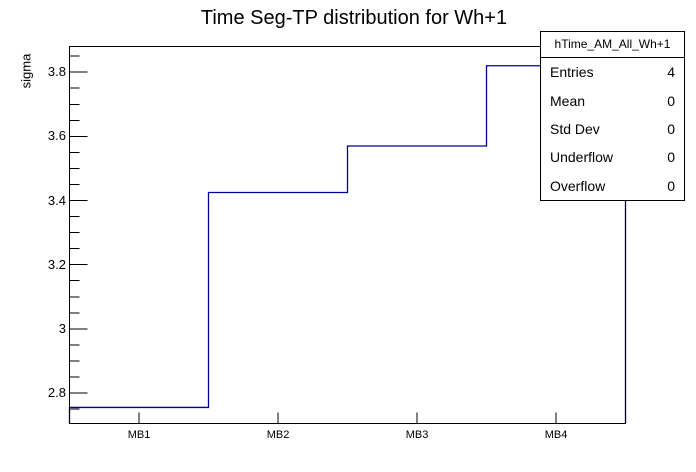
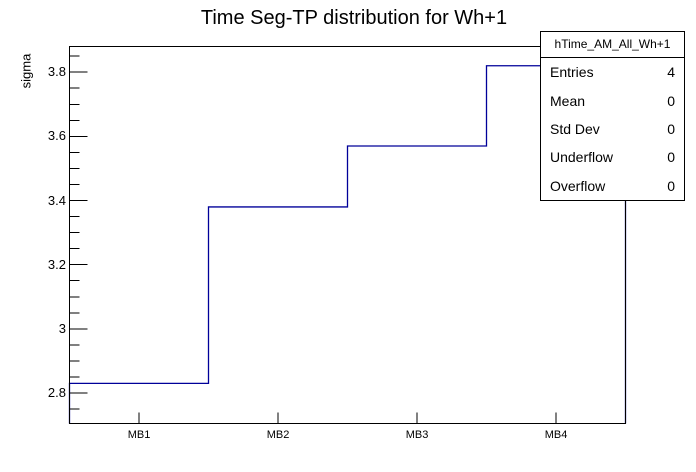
MB1: 2.75 -> 2.83
MB2: 3.42 -> 3.38
